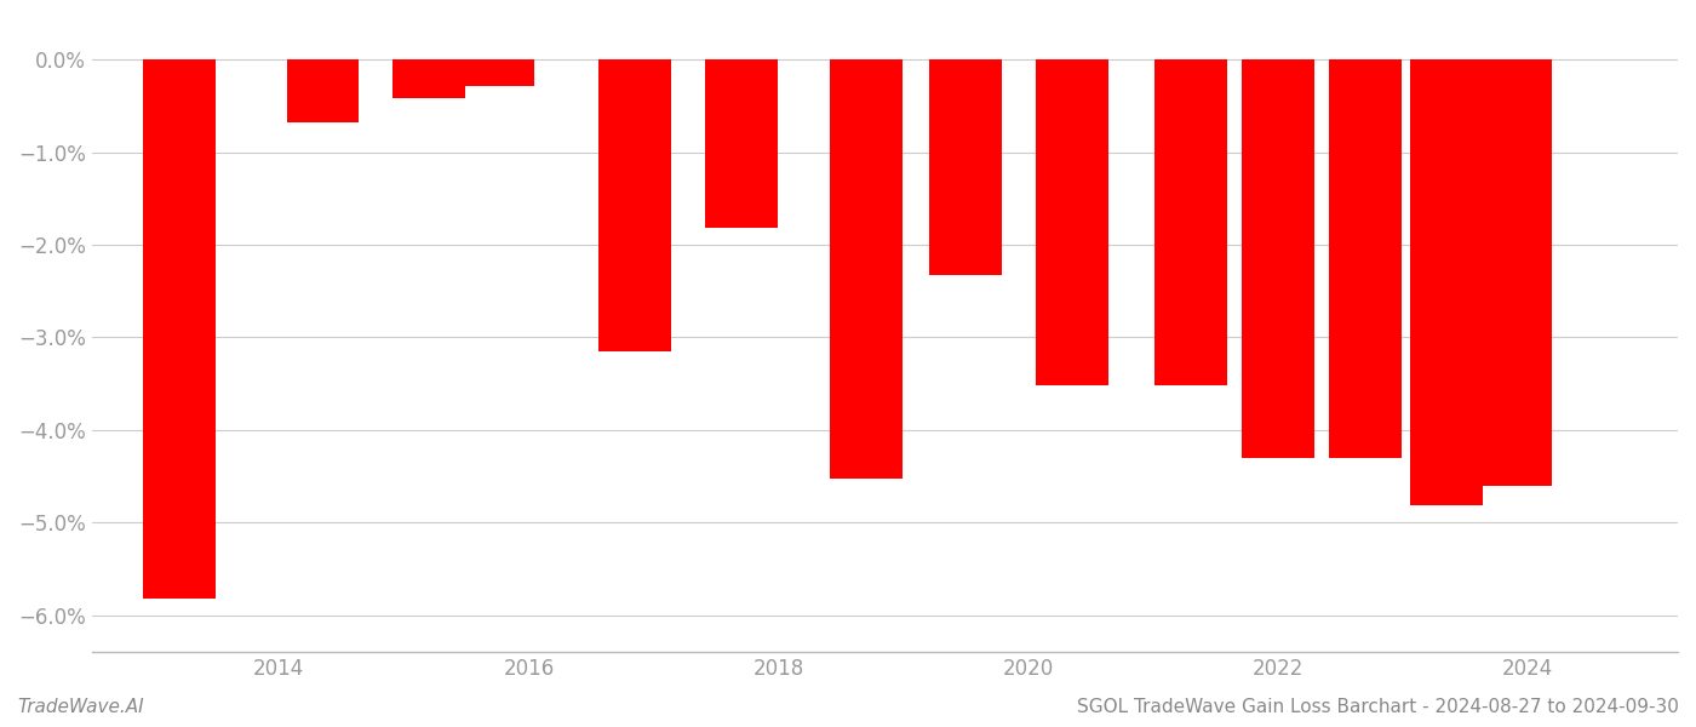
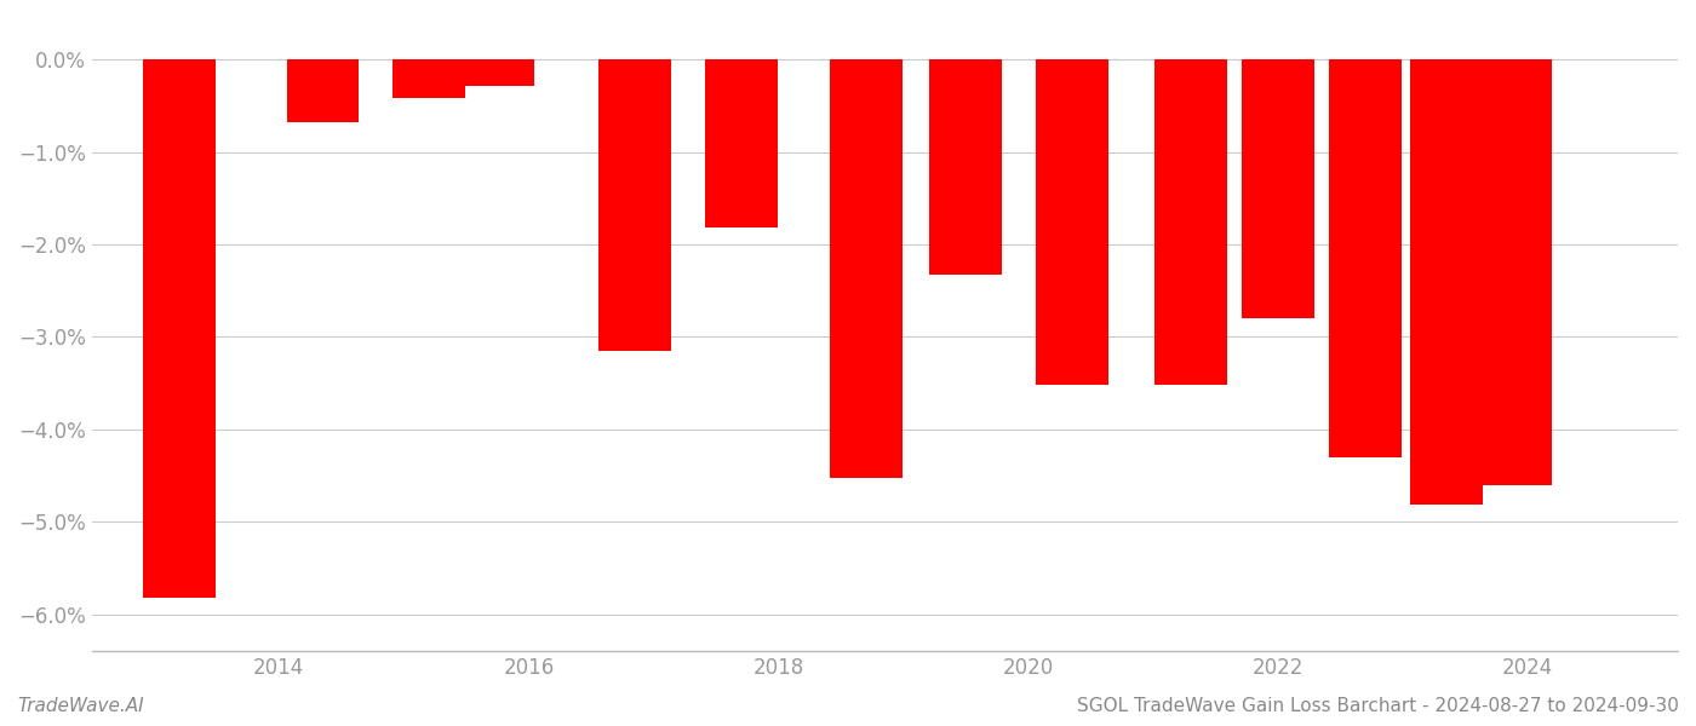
2022: -4.30% -> -2.80%
